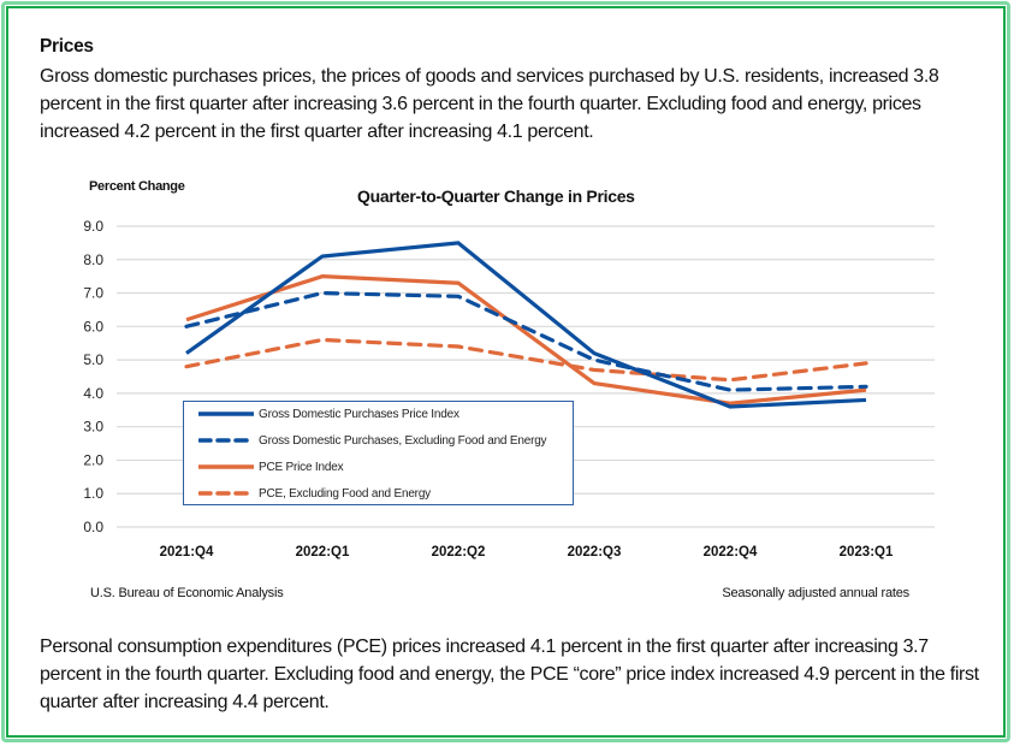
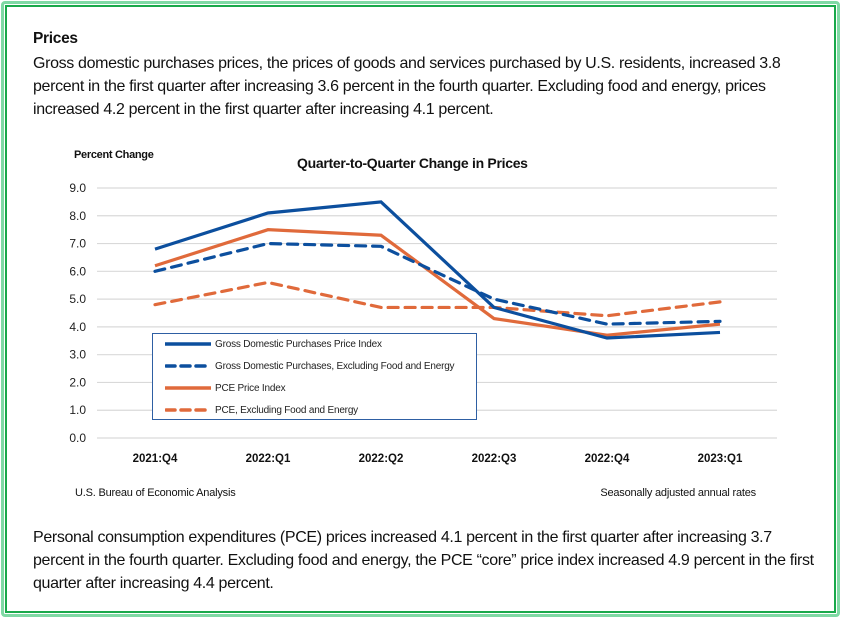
Gross Domestic Purchases Price Index/2021:Q4: 5.2 -> 6.8
PCE, Excluding Food and Energy/2022:Q2: 5.4 -> 4.7
Gross Domestic Purchases Price Index/2022:Q3: 5.2 -> 4.7
